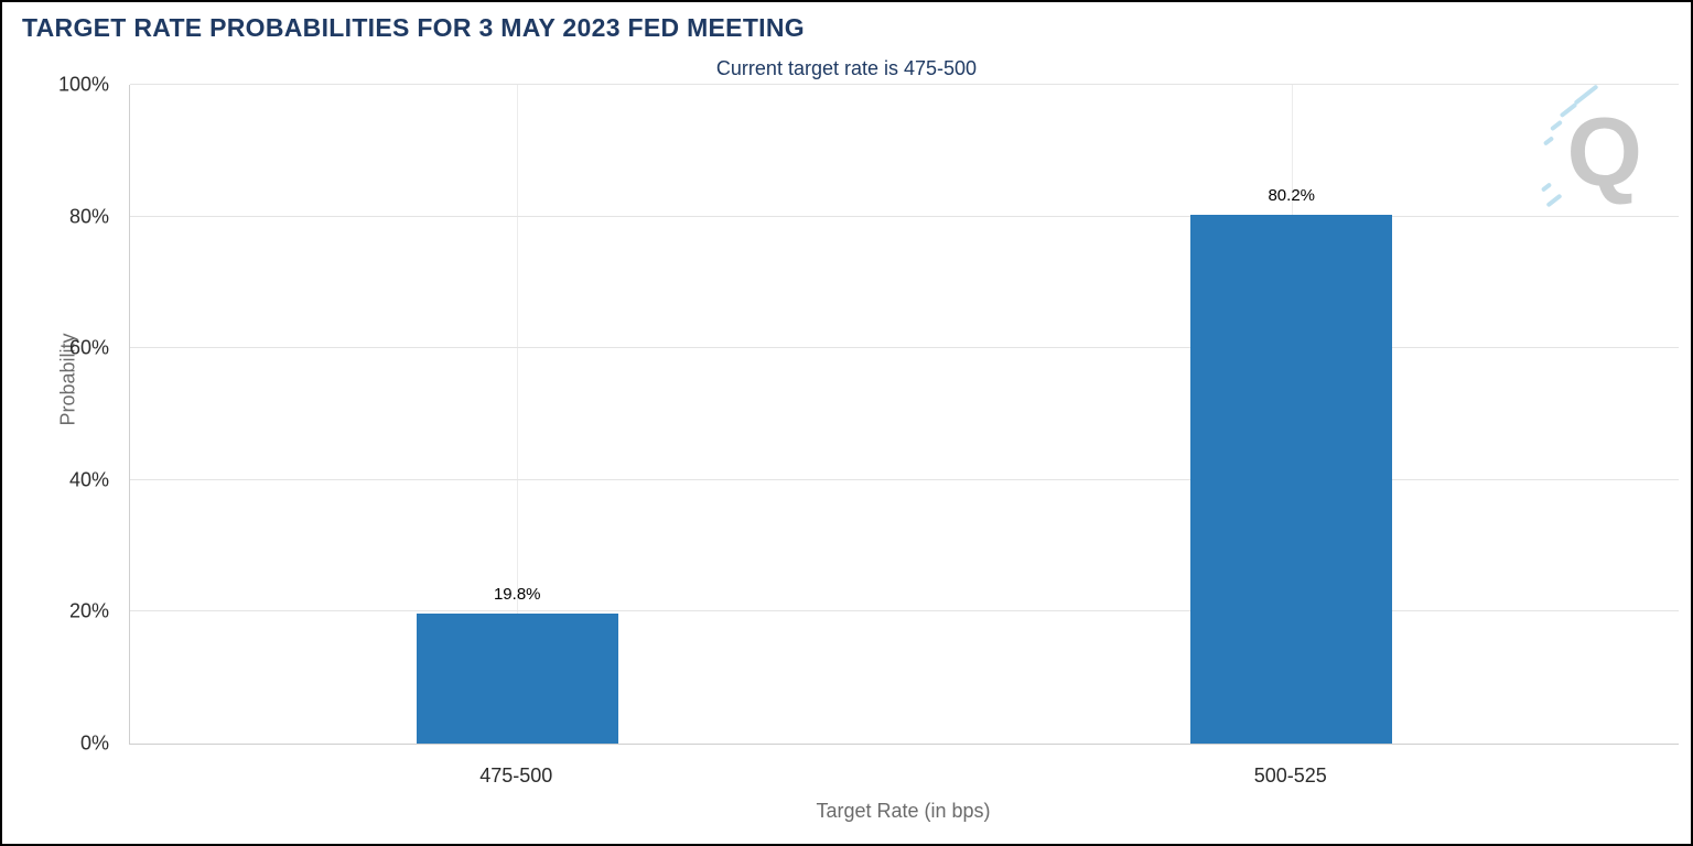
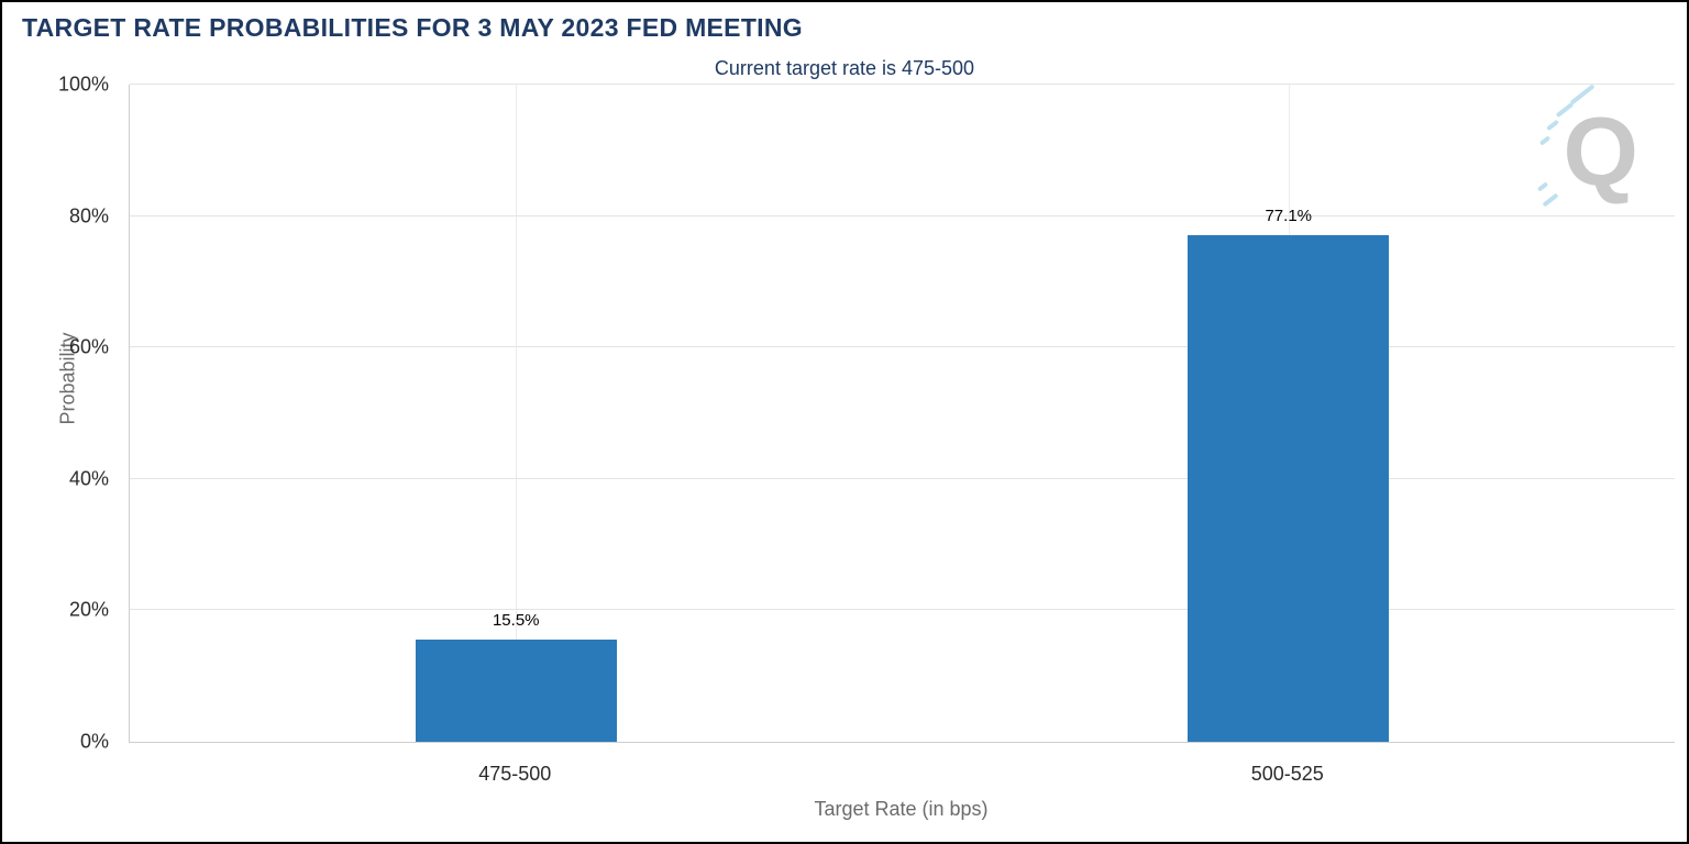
475-500: 19.8% -> 15.5%
500-525: 80.2% -> 77.1%
